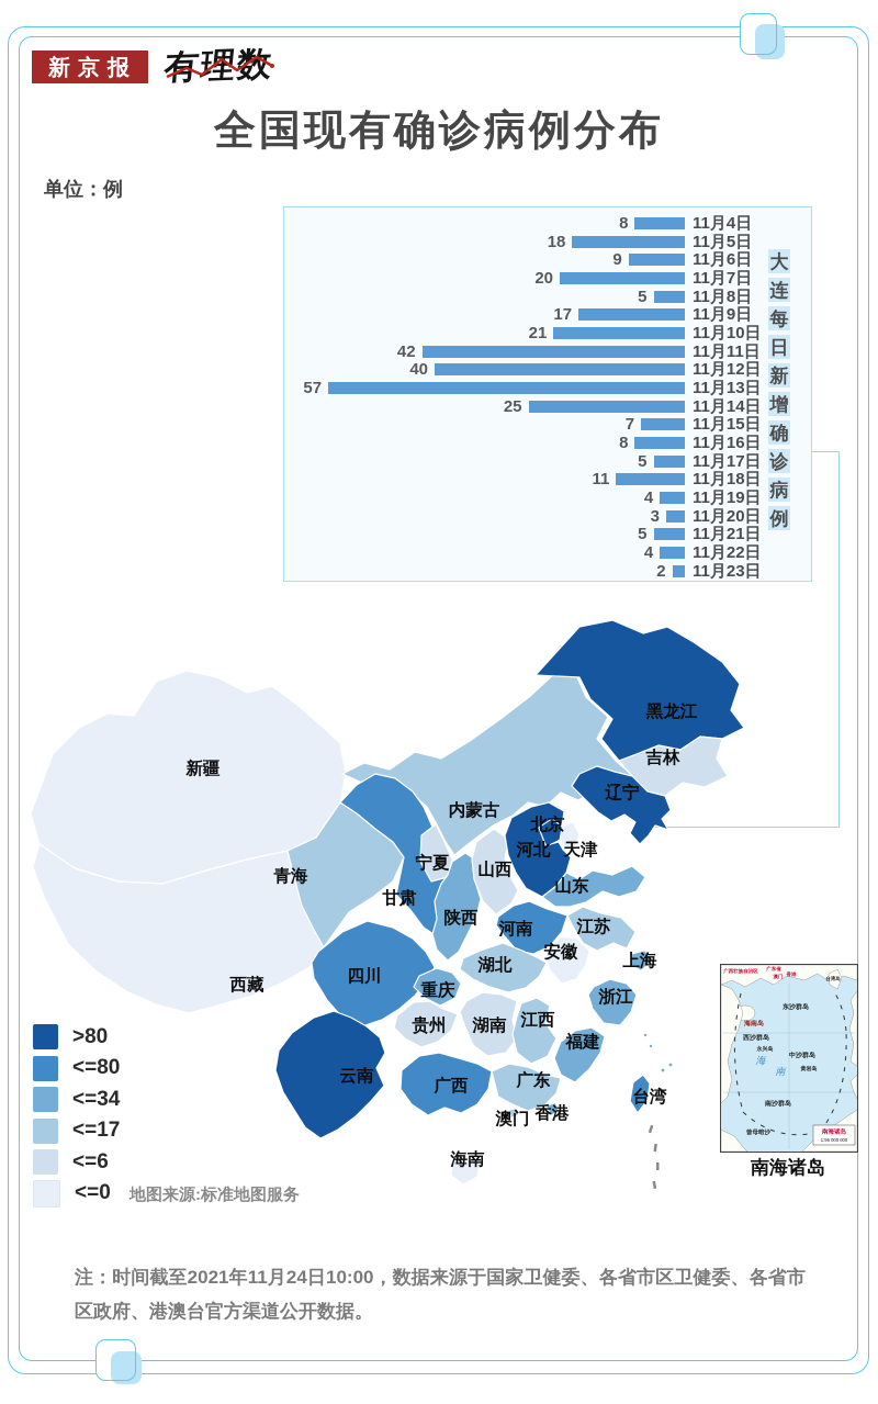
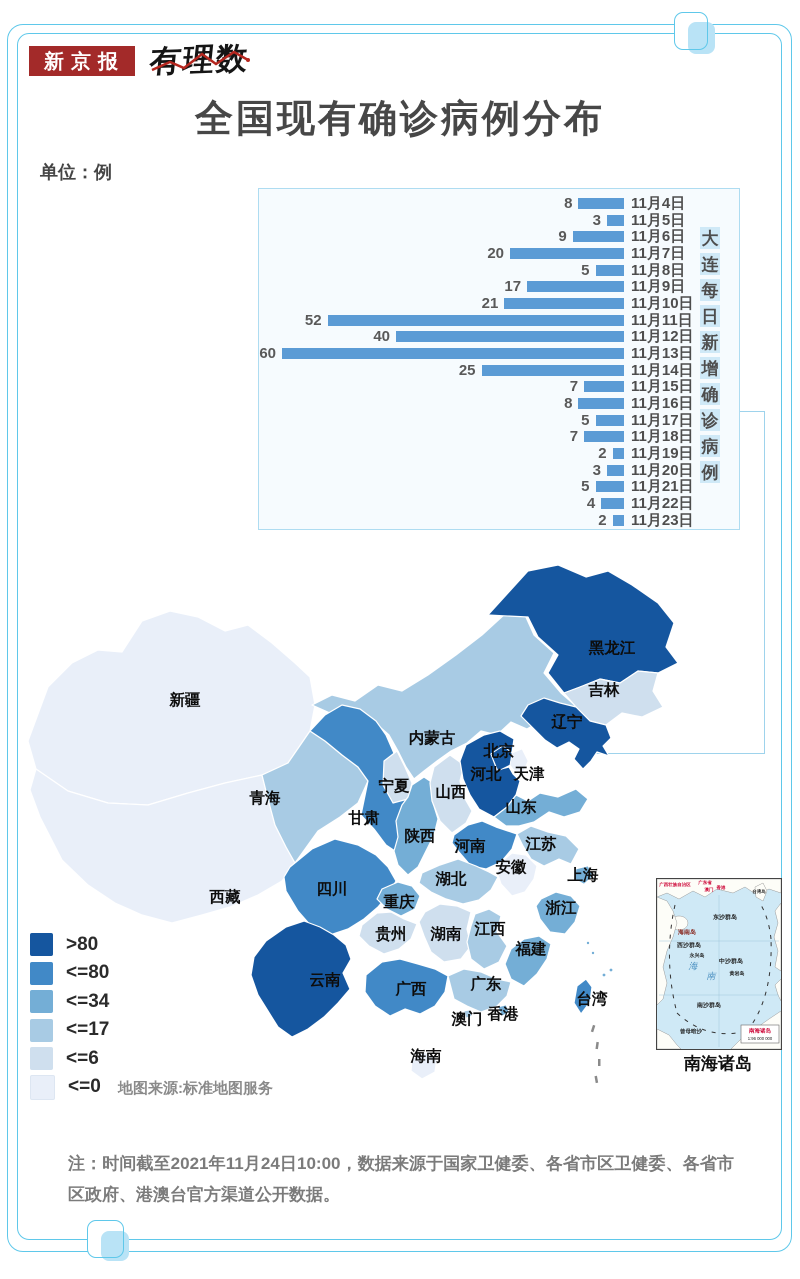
11月5日: 18 -> 3
11月11日: 42 -> 52
11月13日: 57 -> 60
11月18日: 11 -> 7
11月19日: 4 -> 2
